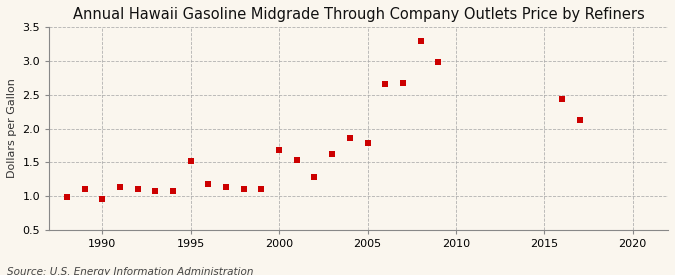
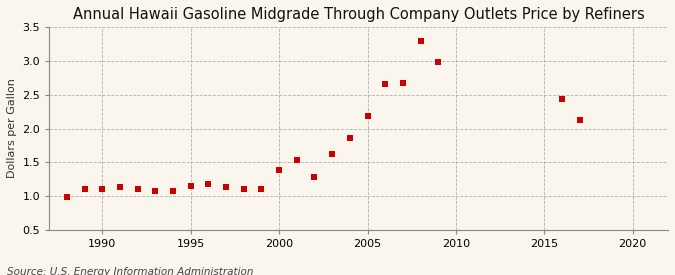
1990: 0.96 -> 1.11
1995: 1.52 -> 1.15
2000: 1.68 -> 1.38
2005: 1.78 -> 2.19
